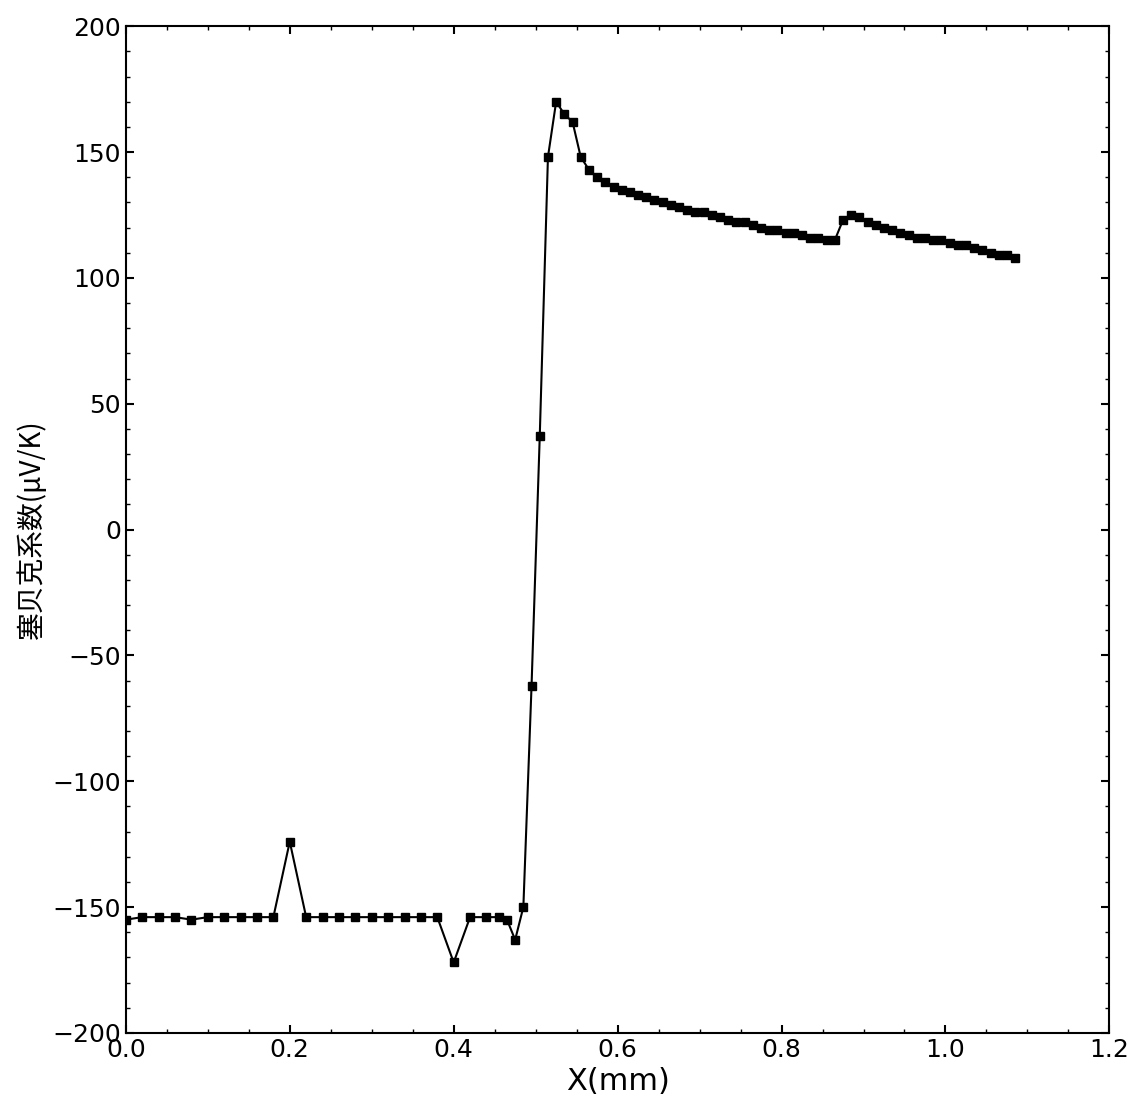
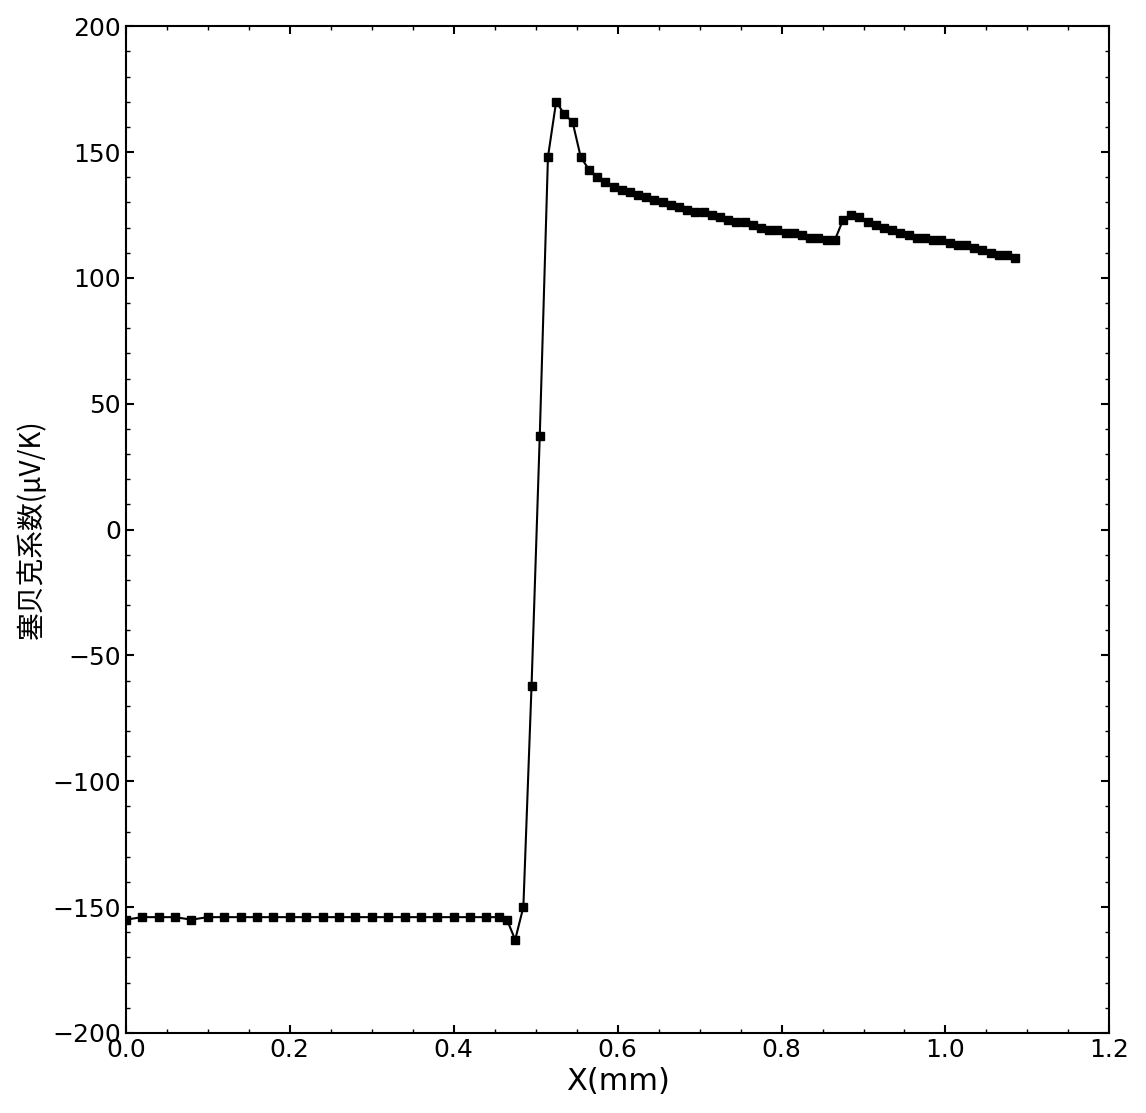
0.2: -124 -> -154
0.4: -172 -> -154
